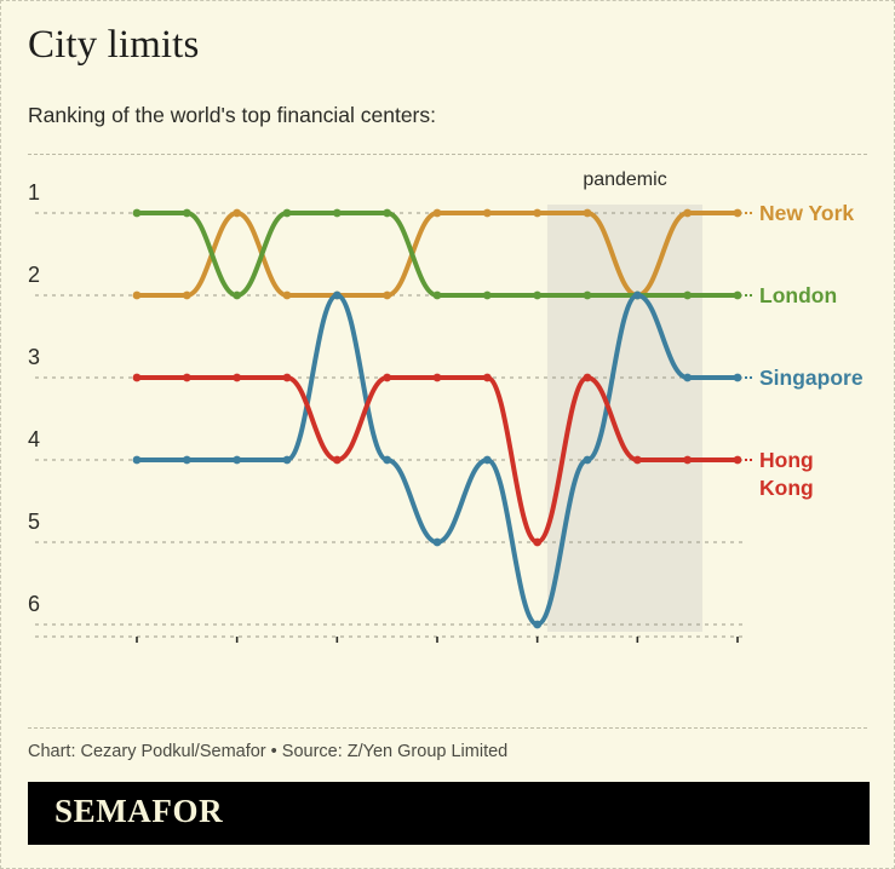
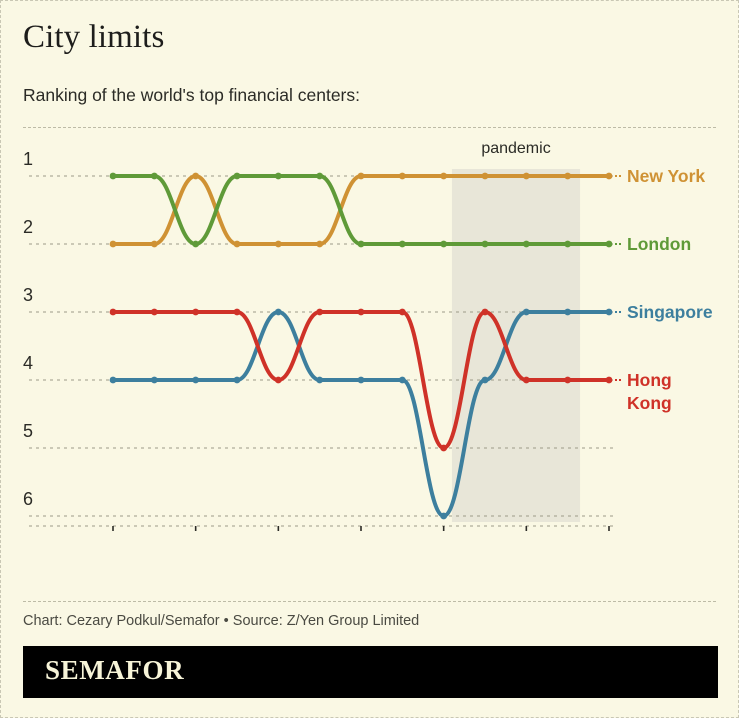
Singapore/2016: 2 -> 3
Singapore/2018: 5 -> 4
New York/2022: 2 -> 1
Singapore/2022: 2 -> 3
